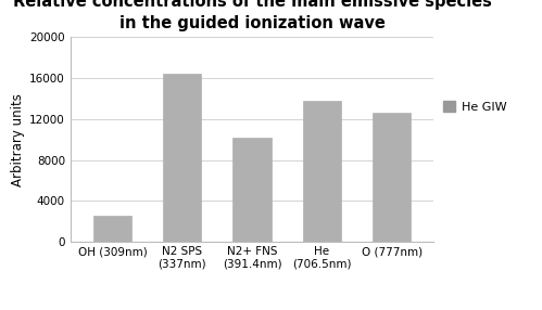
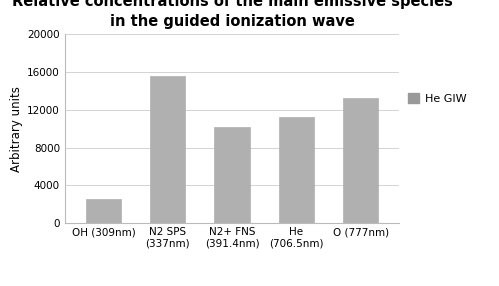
N2 SPS (337nm): 16400 -> 15600
He (706.5nm): 13800 -> 11200
O (777nm): 12600 -> 13200
